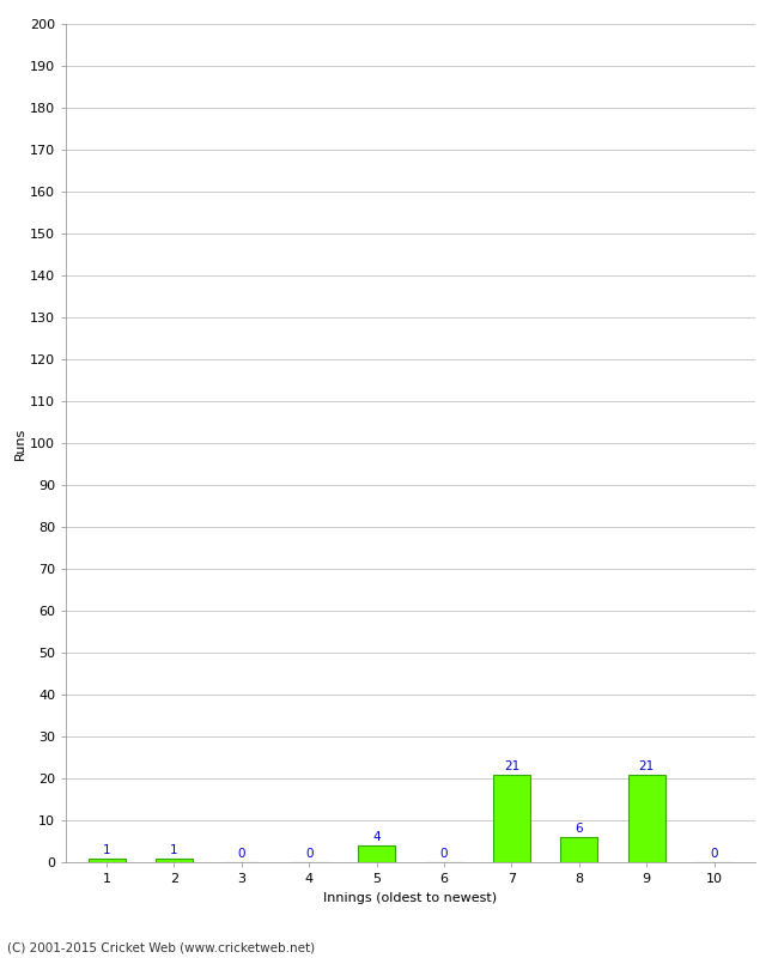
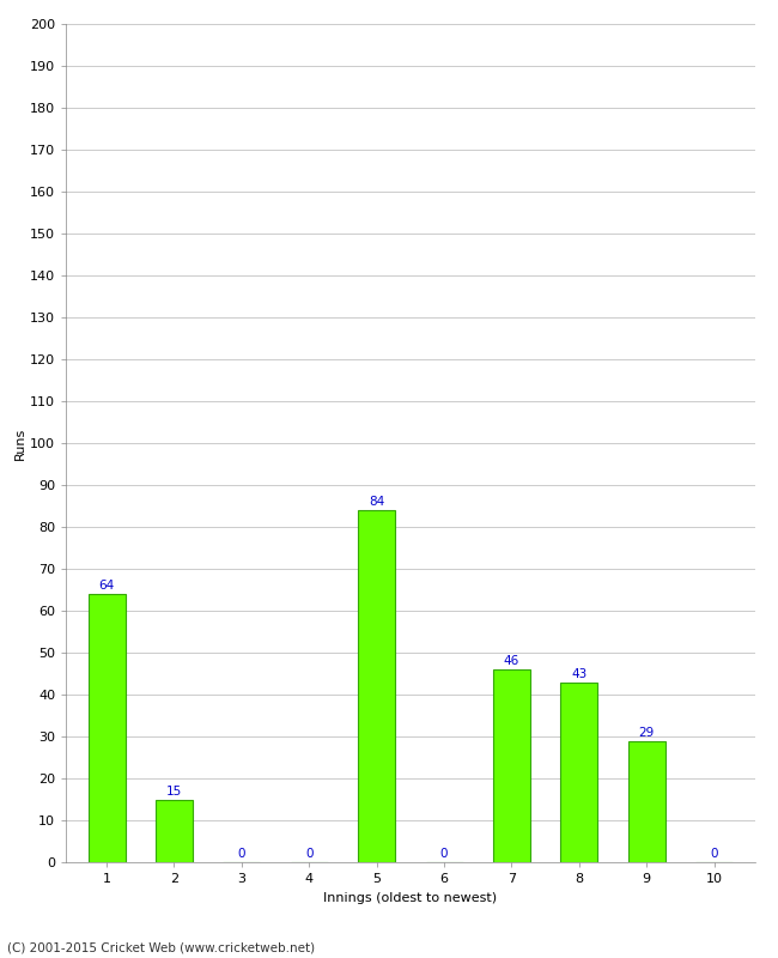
1: 1 -> 64
2: 1 -> 15
5: 4 -> 84
7: 21 -> 46
8: 6 -> 43
9: 21 -> 29
